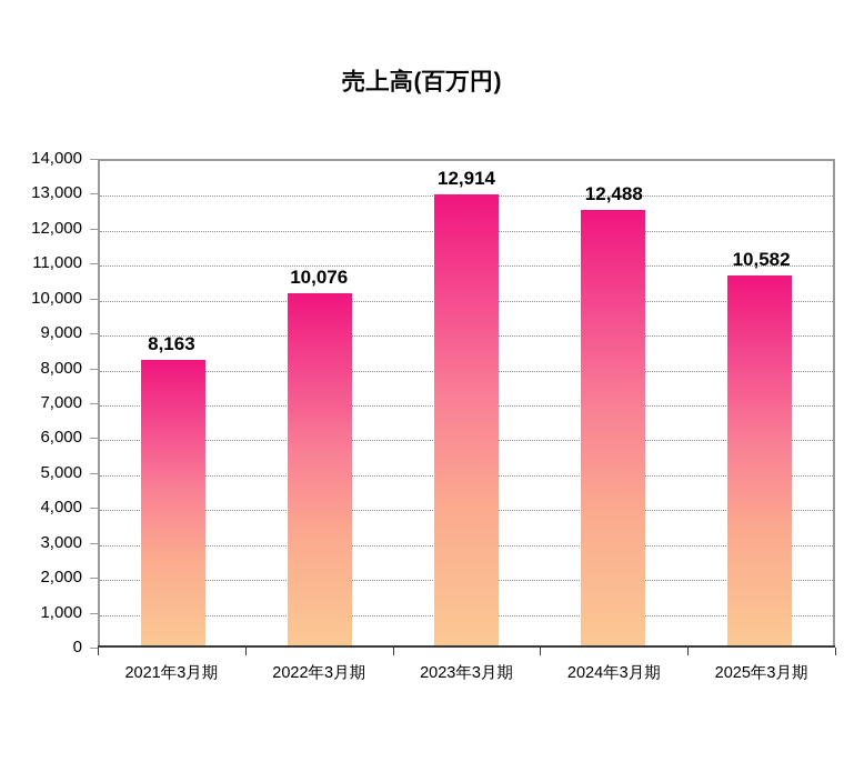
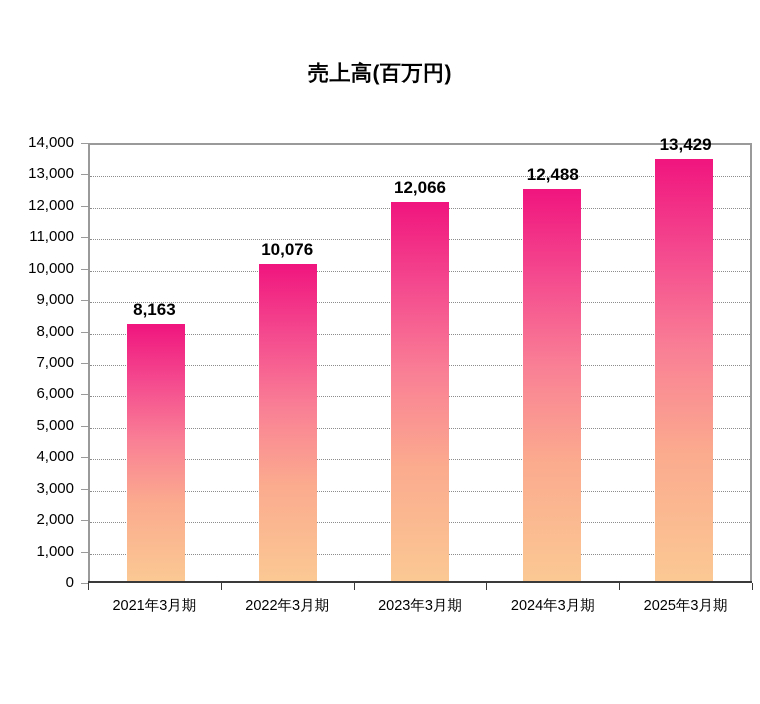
2023年3月期: 12,914 -> 12,066
2025年3月期: 10,582 -> 13,429
